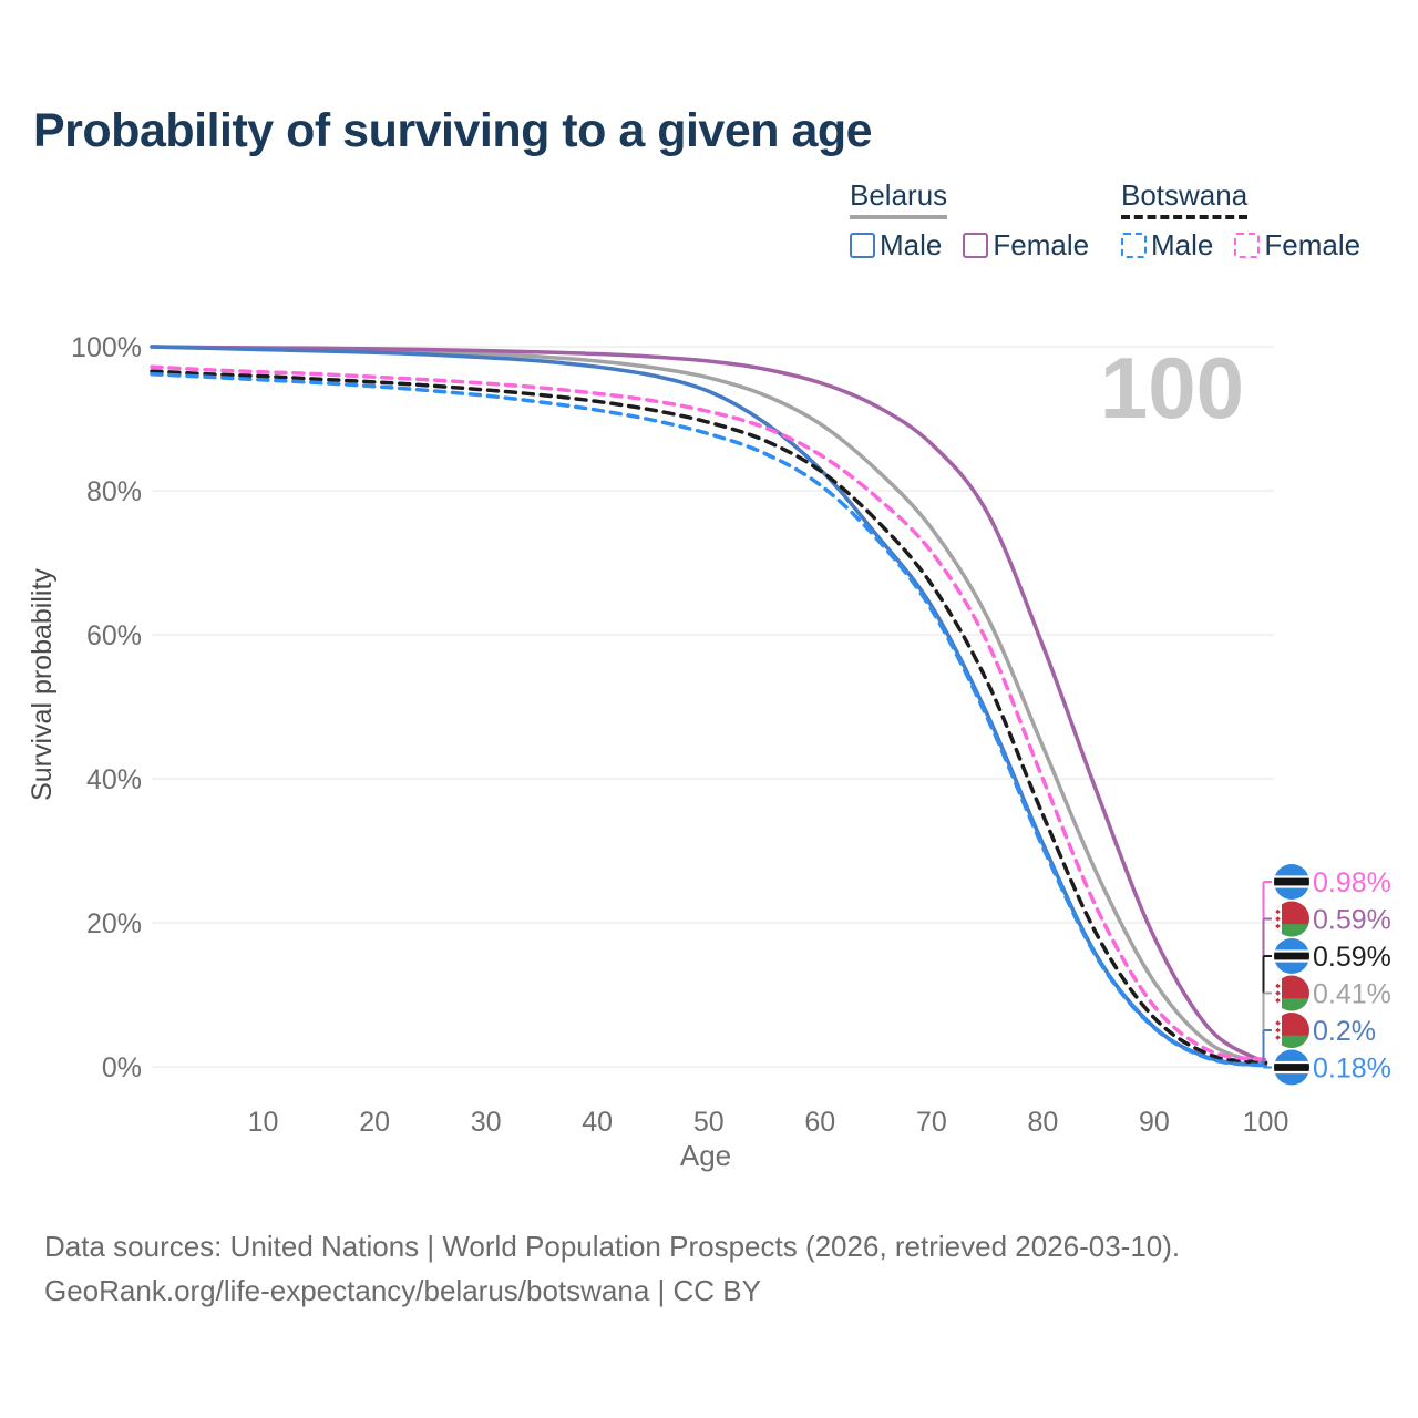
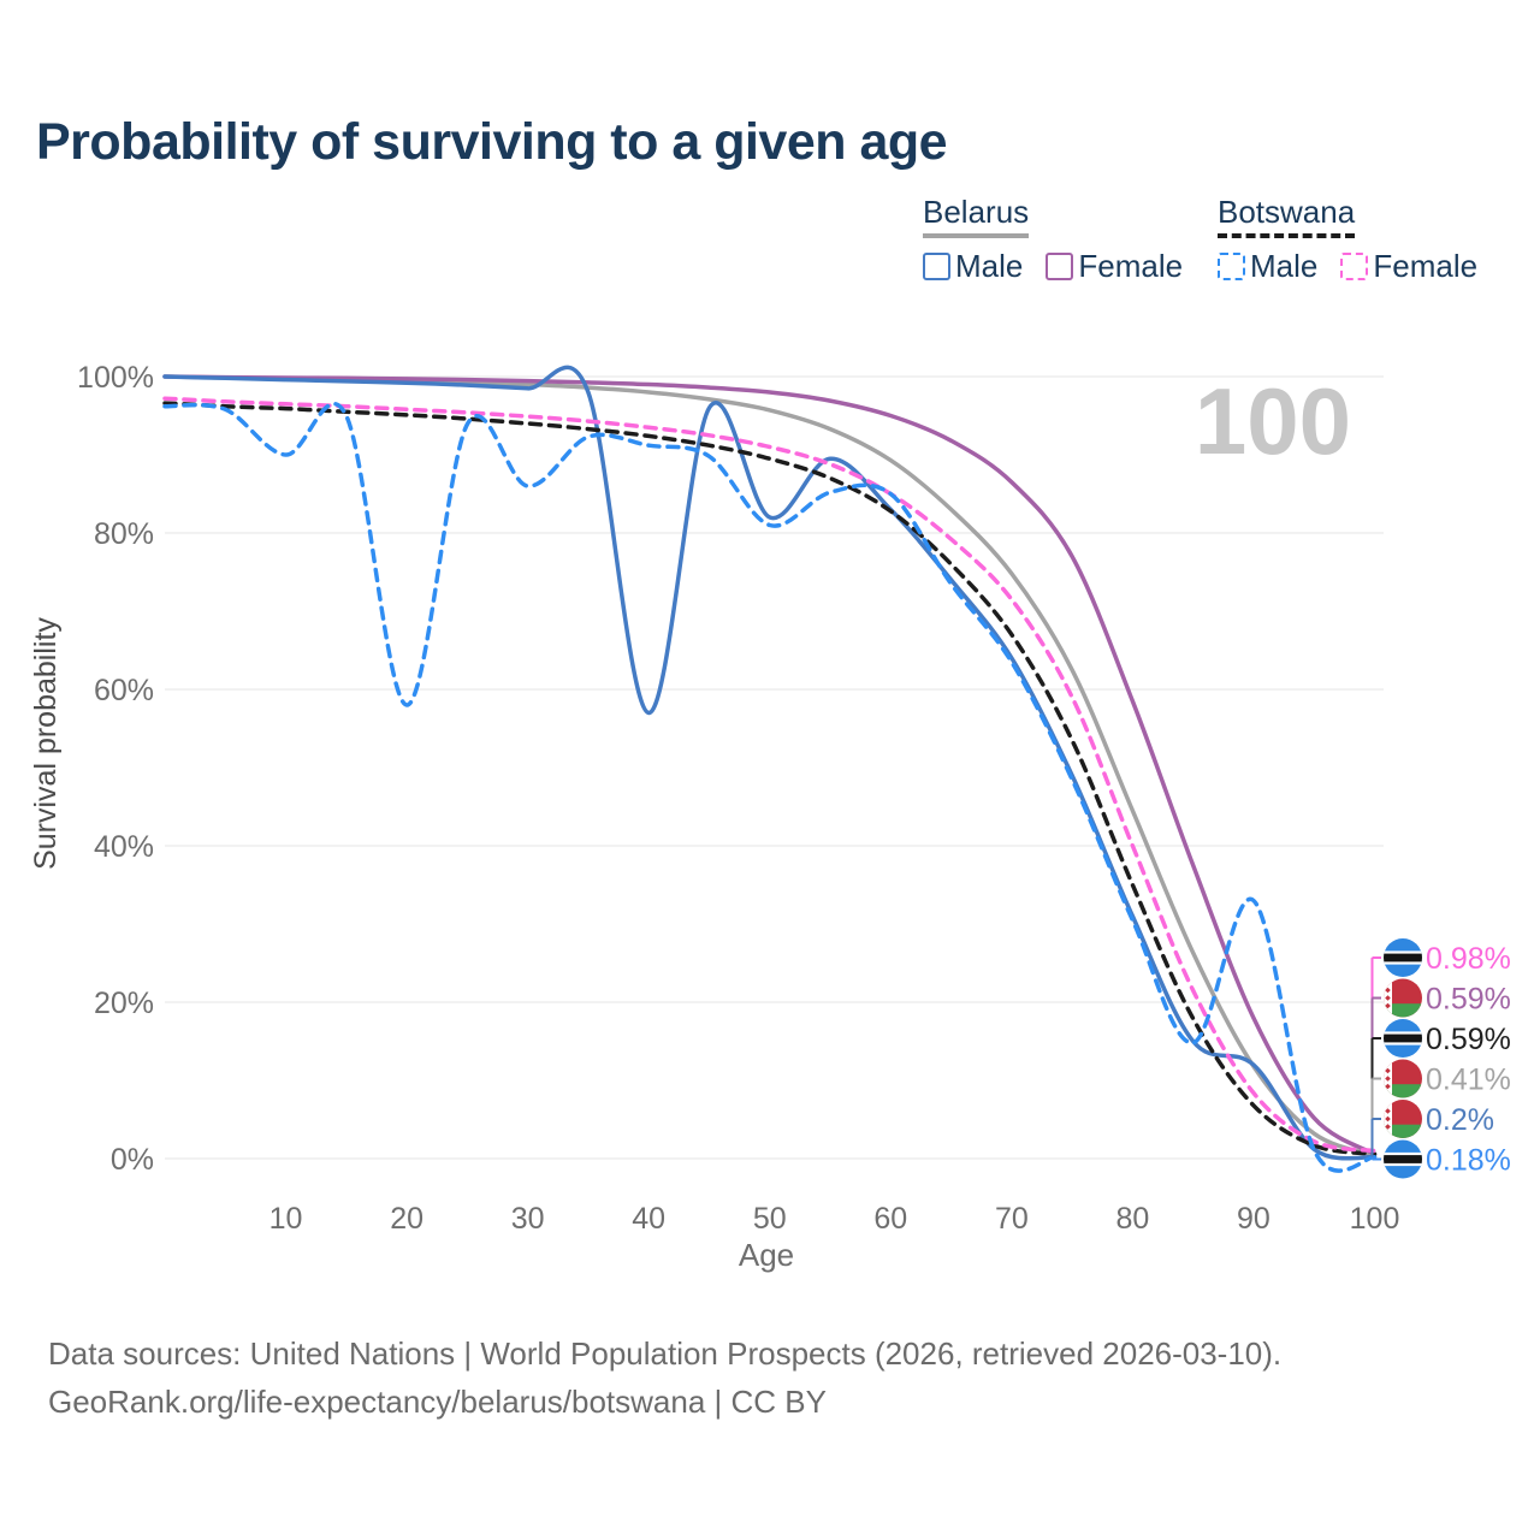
Botswana Male/10: 95% -> 90%
Botswana Male/20: 94% -> 58%
Botswana Male/30: 93% -> 86%
Belarus Male/40: 97% -> 57%
Belarus Male/50: 94% -> 82%
Botswana Male/50: 88% -> 81%
Botswana Male/60: 81% -> 85%
Belarus Male/90: 6% -> 12%
Botswana Male/90: 5% -> 33%
